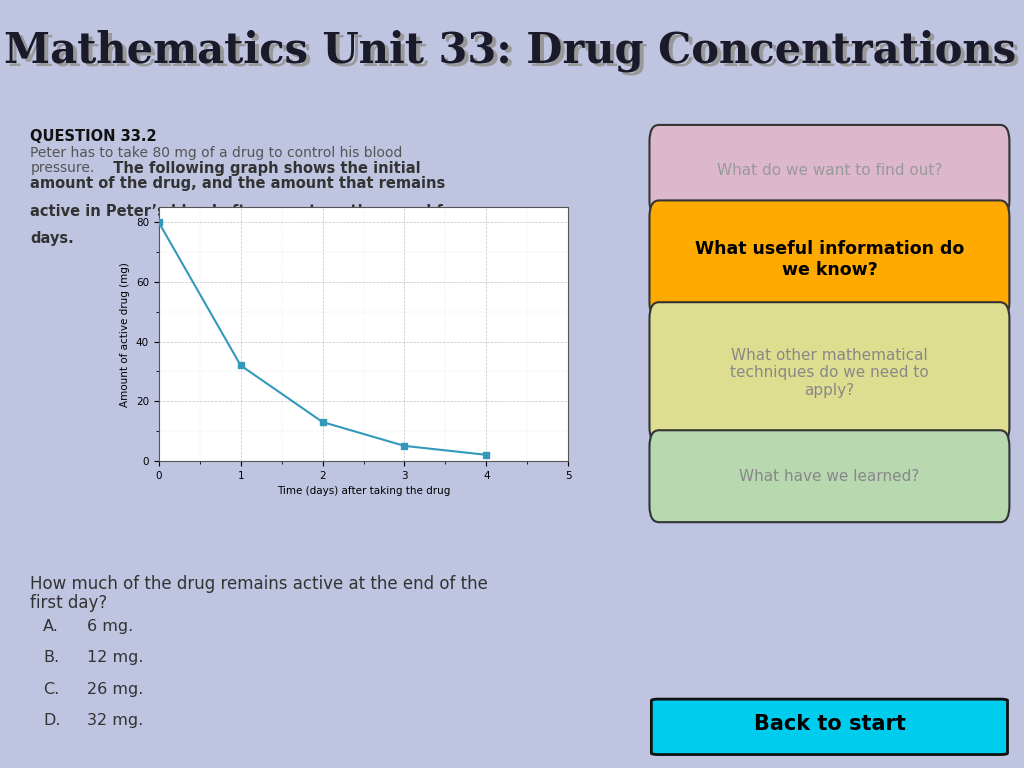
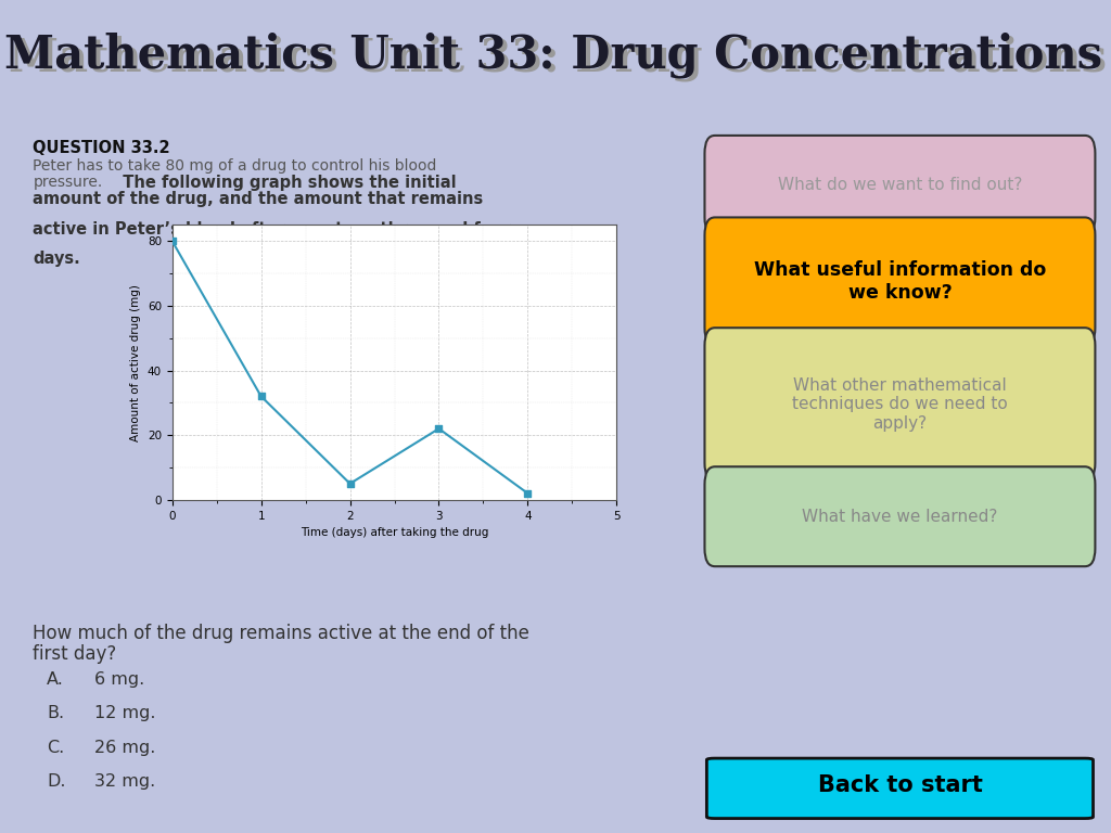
2: 13 -> 5
3: 5 -> 22
